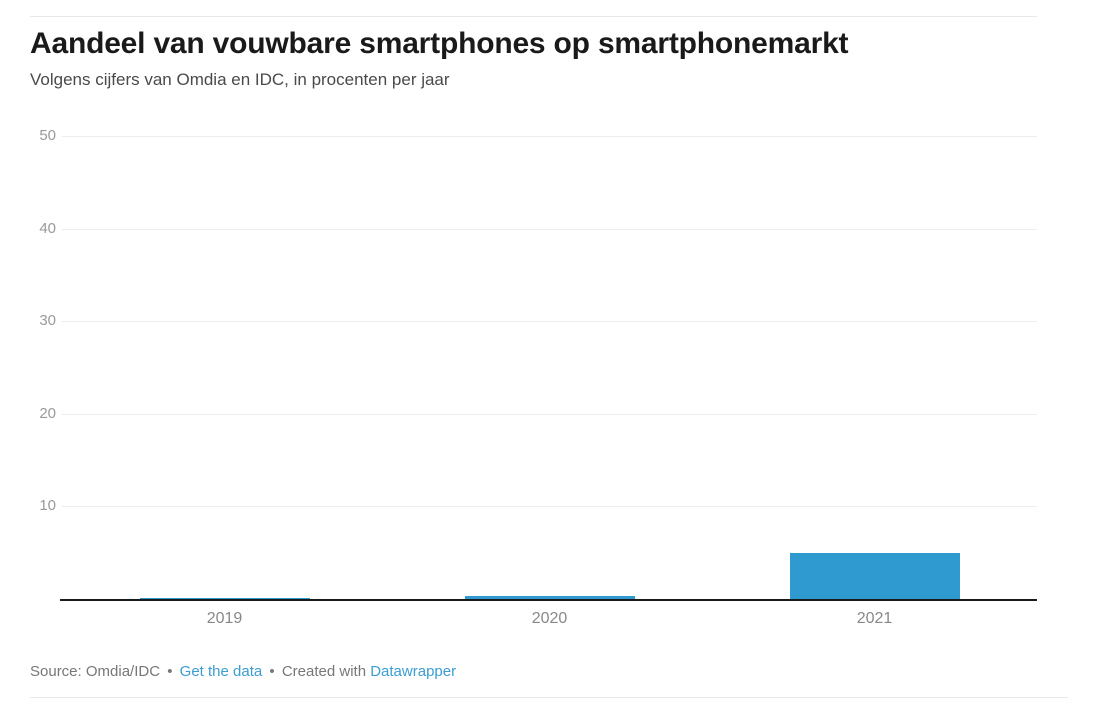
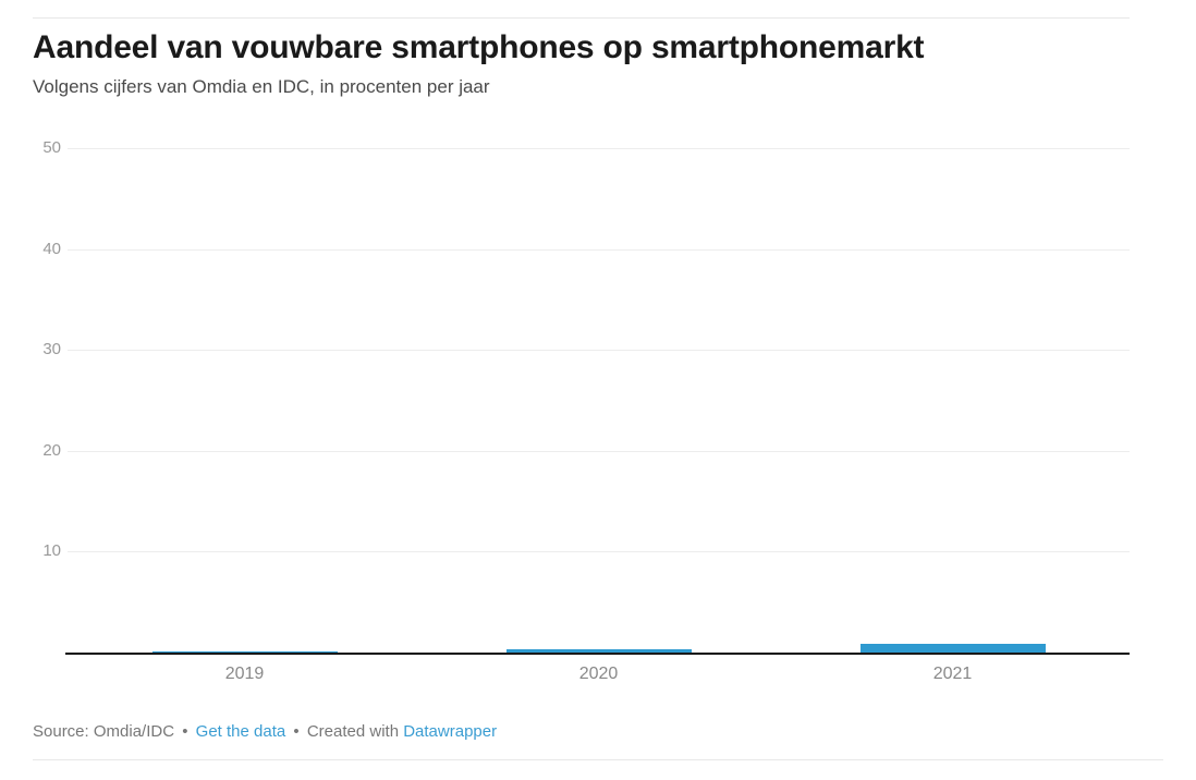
2021: 5 -> 1
